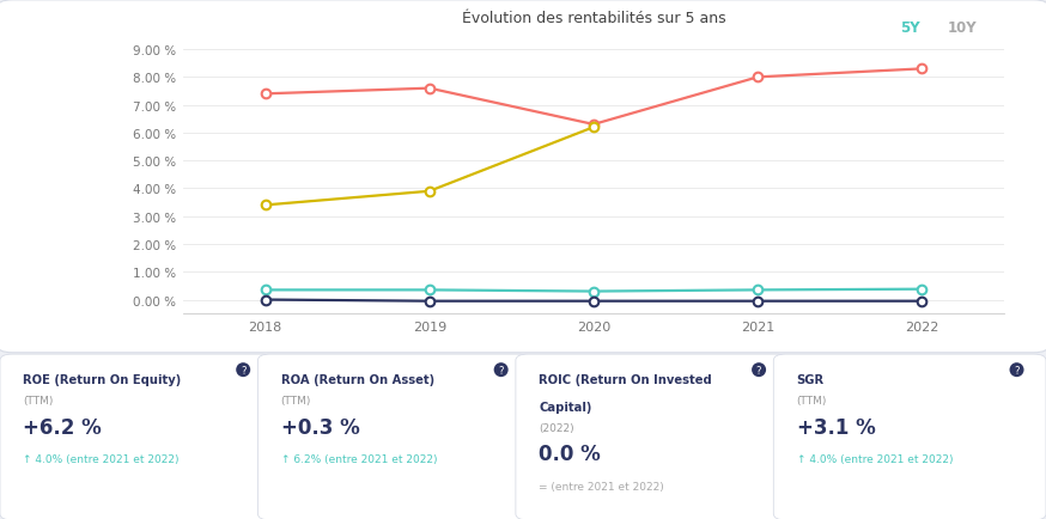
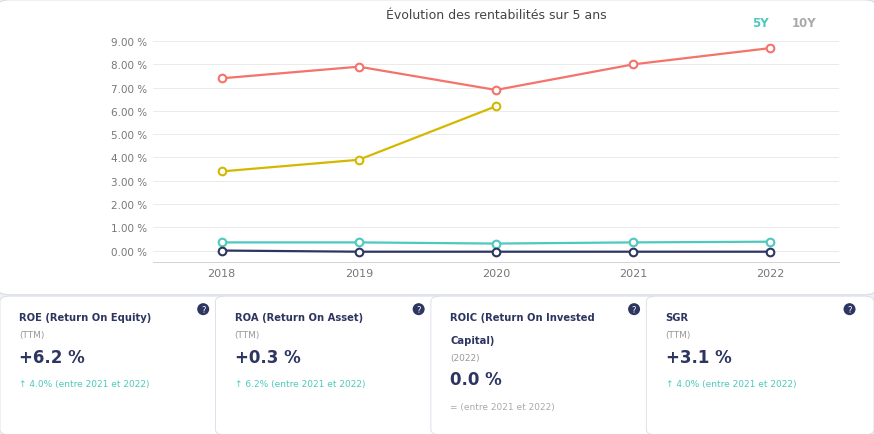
ROE (Return On Equity)/2019: 7.6 % -> 7.9 %
ROE (Return On Equity)/2020: 6.3 % -> 6.9 %
ROE (Return On Equity)/2022: 8.3 % -> 8.7 %
